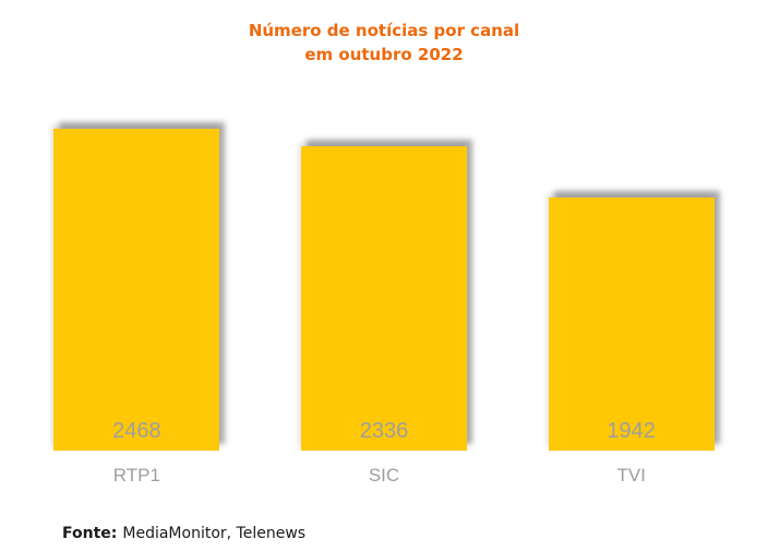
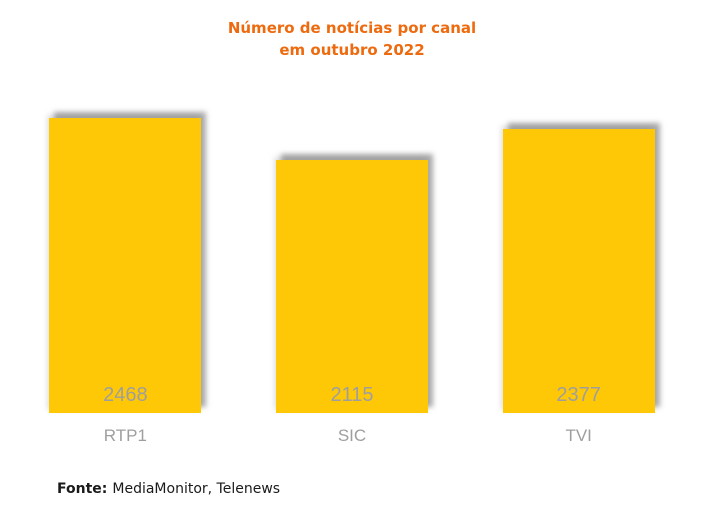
SIC: 2336 -> 2115
TVI: 1942 -> 2377
